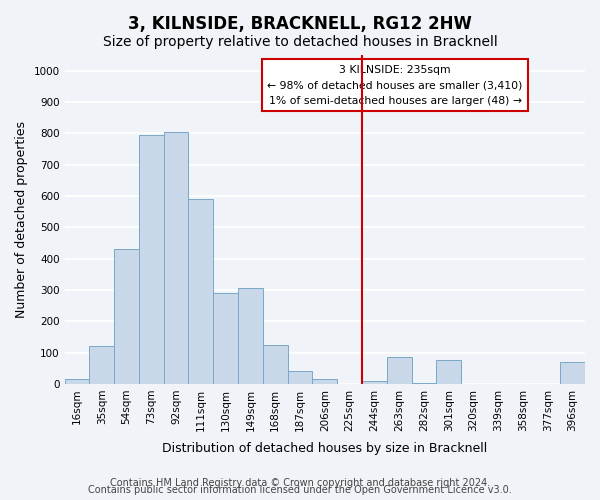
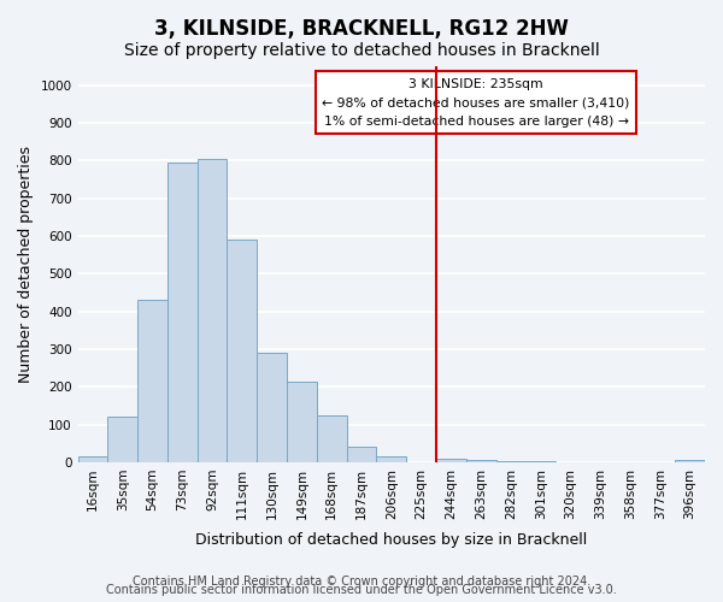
149sqm: 305 -> 213
263sqm: 85 -> 5
301sqm: 75 -> 2
396sqm: 70 -> 5
